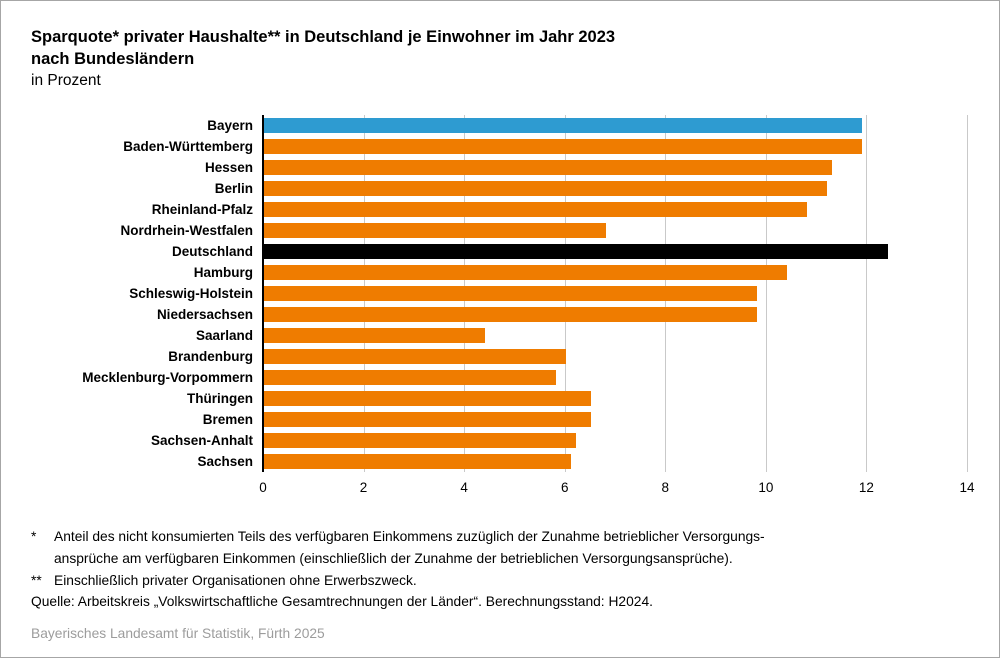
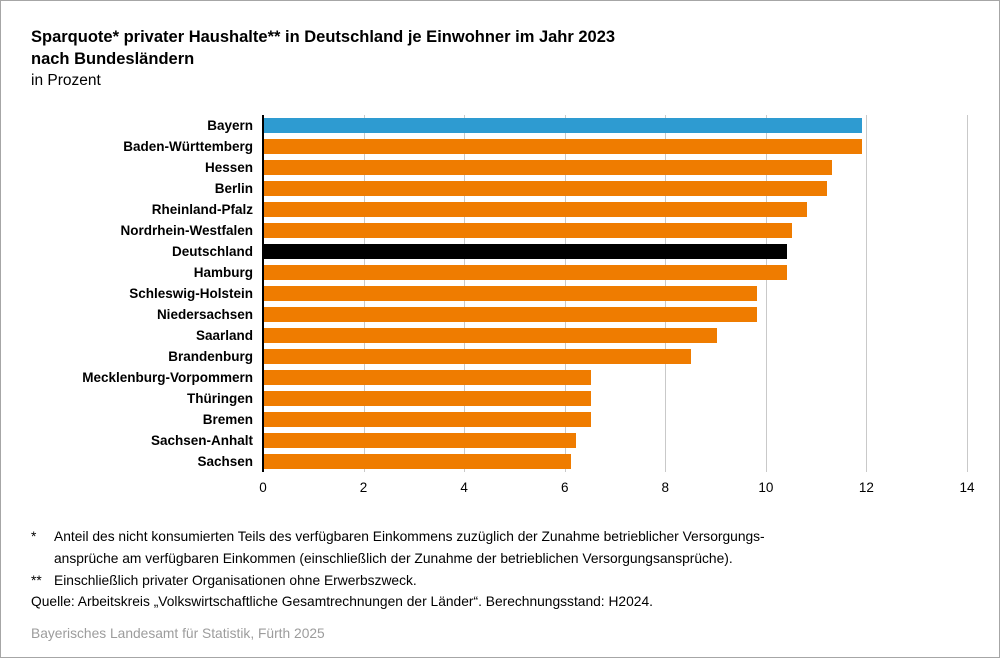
Nordrhein-Westfalen: 6.8 -> 10.5
Deutschland: 12.4 -> 10.4
Saarland: 4.4 -> 9.0
Brandenburg: 6.0 -> 8.5
Mecklenburg-Vorpommern: 5.8 -> 6.5
